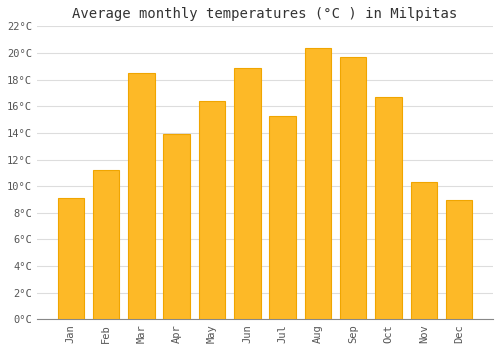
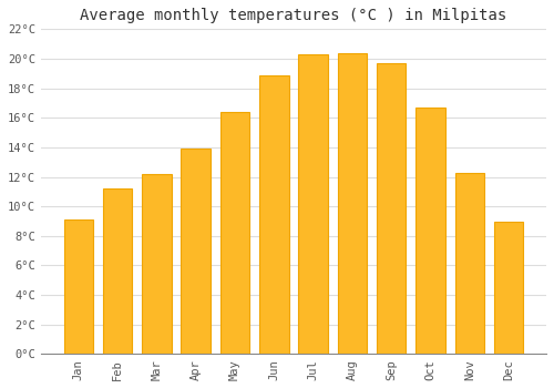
Mar: 18.5°C -> 12.2°C
Jul: 15.3°C -> 20.3°C
Nov: 10.3°C -> 12.3°C
